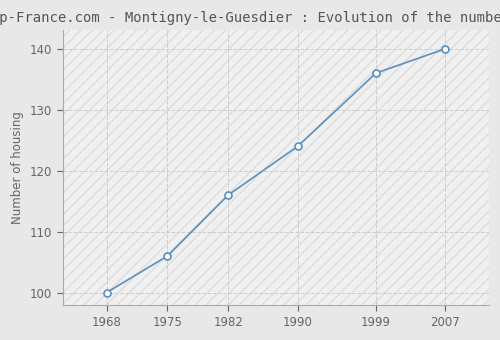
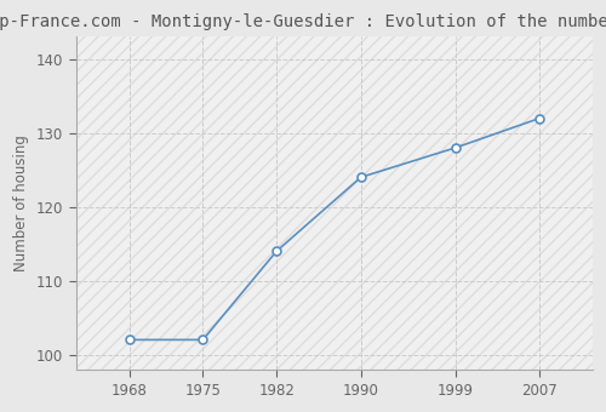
1968: 100 -> 102
1975: 106 -> 102
1982: 116 -> 114
1999: 136 -> 128
2007: 140 -> 132
